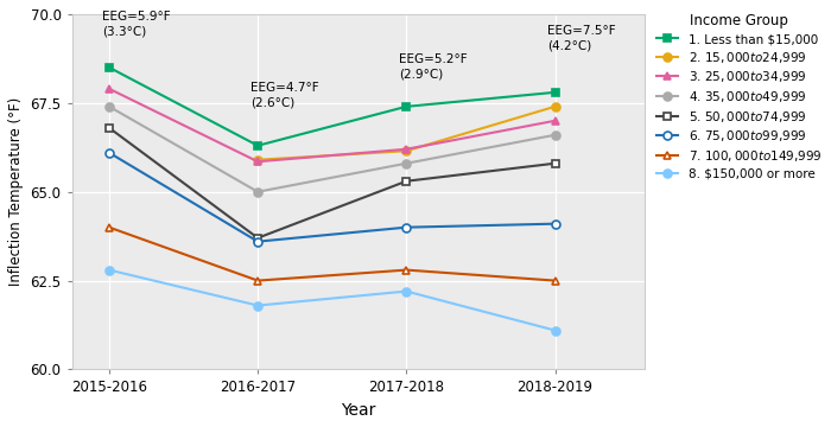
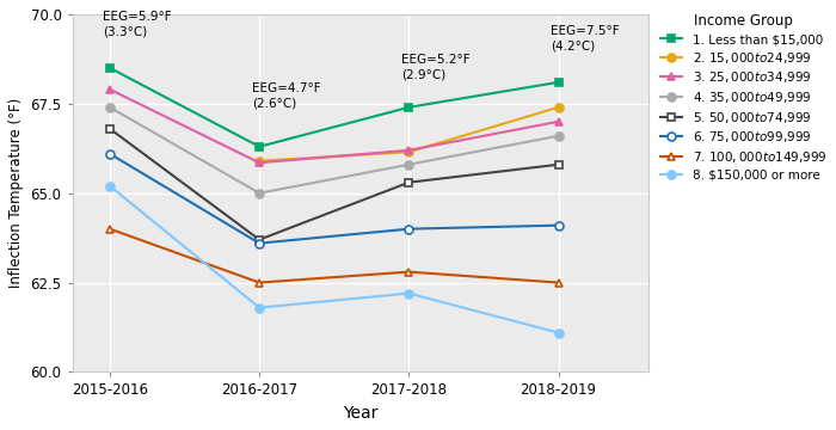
8. $150,000 or more/2015-2016: 62.8 -> 65.2
1. Less than $15,000/2018-2019: 67.8 -> 68.1
